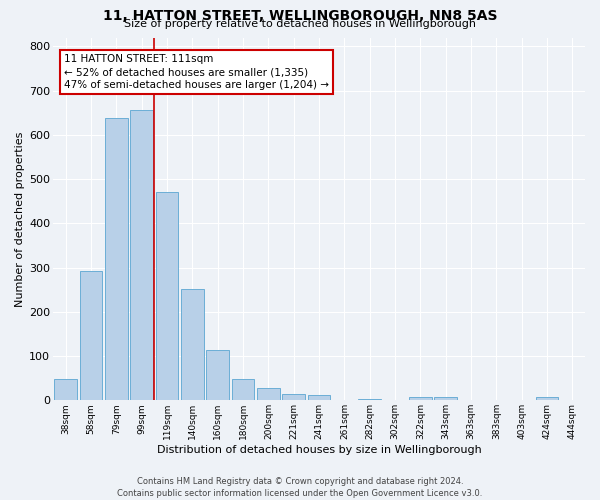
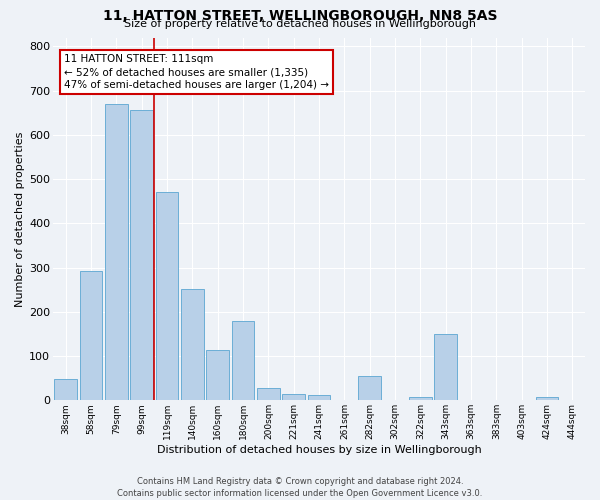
79sqm: 638 -> 670
180sqm: 49 -> 180
282sqm: 4 -> 55
343sqm: 8 -> 150
